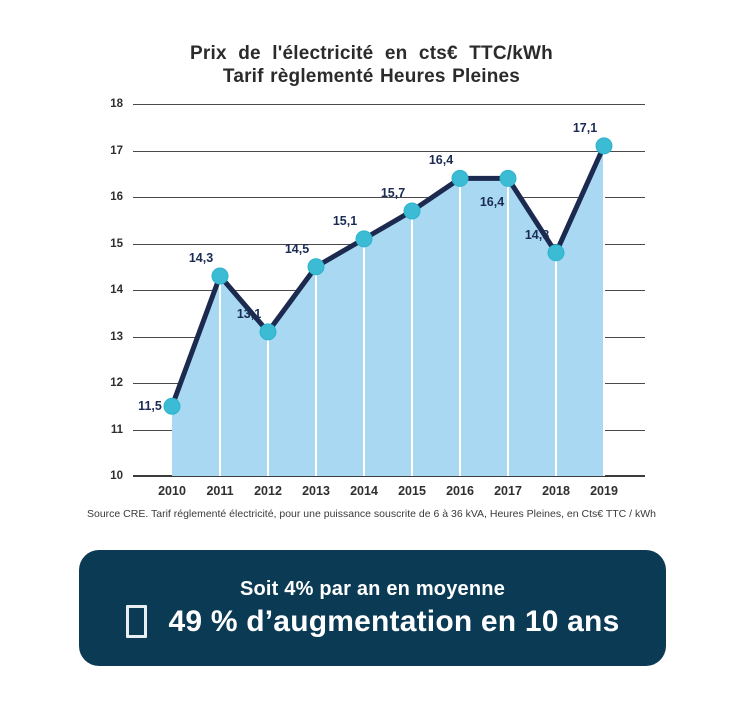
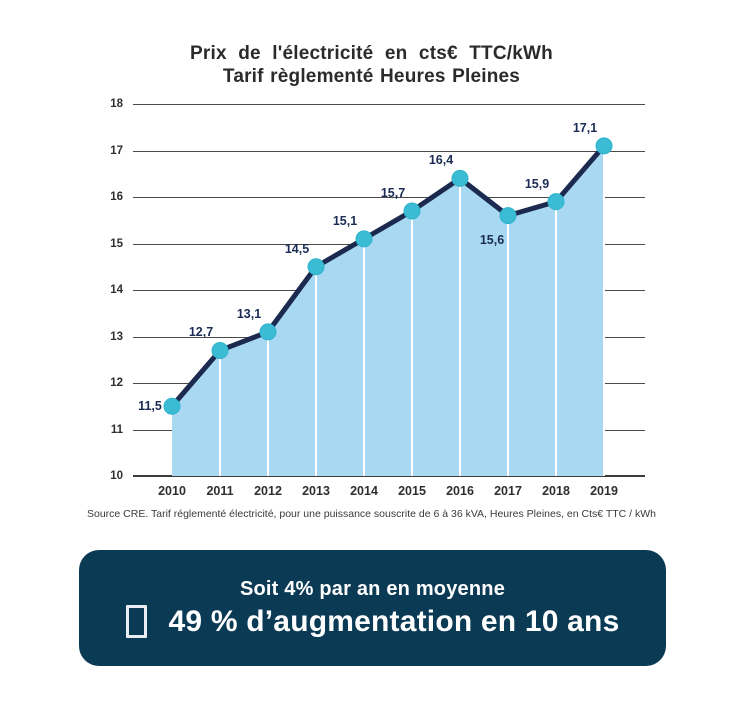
2011: 14,3 -> 12,7
2017: 16,4 -> 15,6
2018: 14,8 -> 15,9
